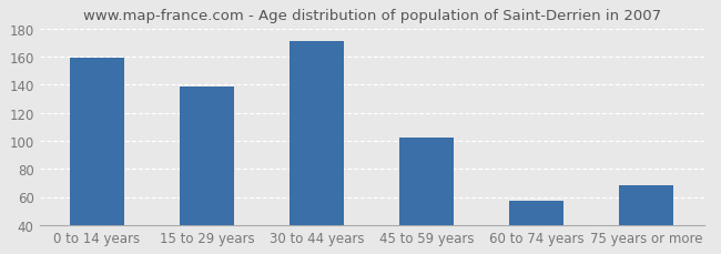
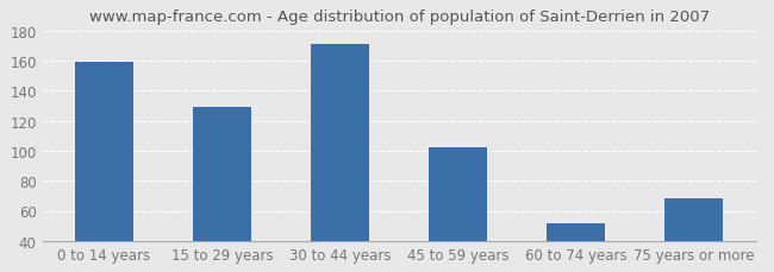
15 to 29 years: 139 -> 129
60 to 74 years: 57 -> 52
